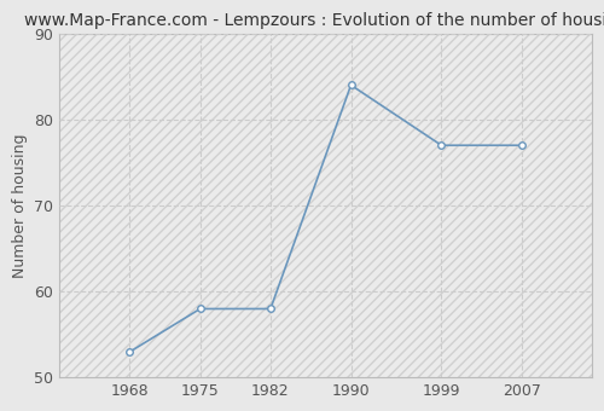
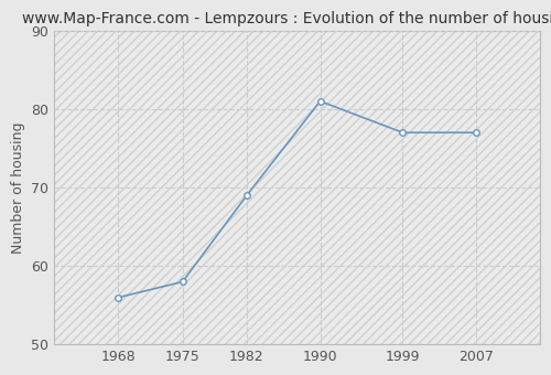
1968: 53 -> 56
1982: 58 -> 69
1990: 84 -> 81
